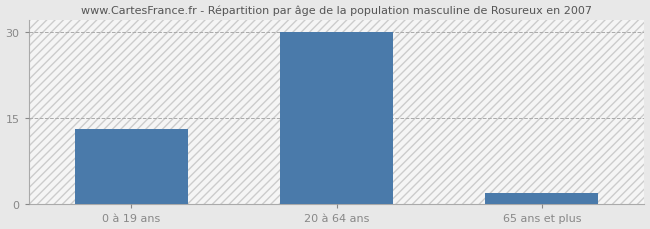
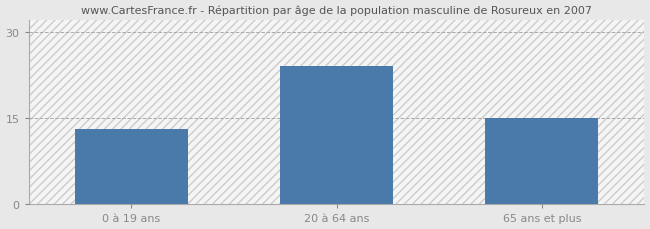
20 à 64 ans: 30 -> 24
65 ans et plus: 2 -> 15
